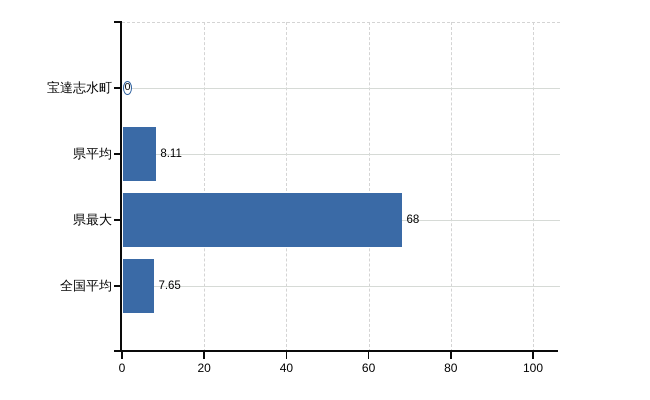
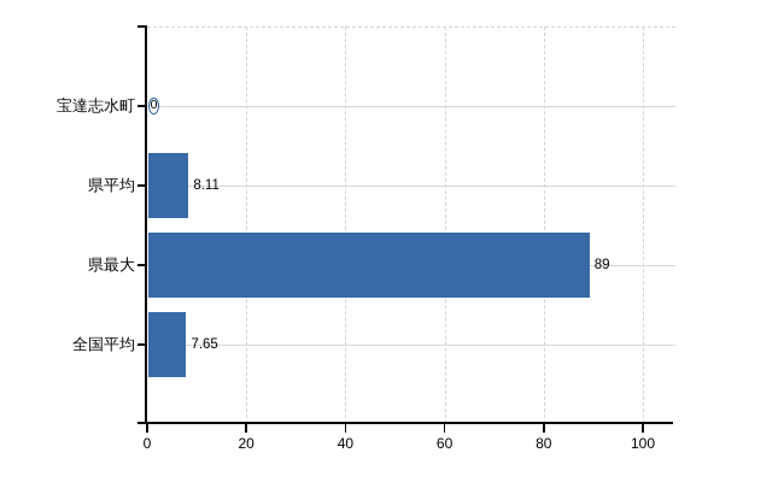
県最大: 68 -> 89
